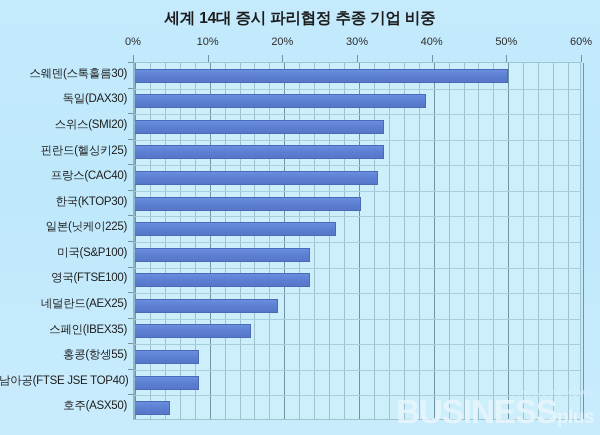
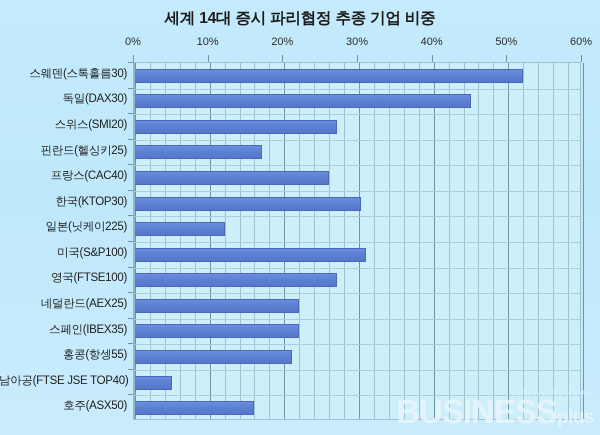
스웨덴(스톡홀름30): 50% -> 52%
독일(DAX30): 39% -> 45%
스위스(SMI20): 33% -> 27%
핀란드(헬싱키25): 33% -> 17%
프랑스(CAC40): 32% -> 26%
일본(닛케이225): 27% -> 12%
미국(S&P100): 23% -> 31%
영국(FTSE100): 23% -> 27%
네덜란드(AEX25): 19% -> 22%
스페인(IBEX35): 16% -> 22%
홍콩(항셍55): 9% -> 21%
남아공(FTSE JSE TOP40): 9% -> 5%
호주(ASX50): 5% -> 16%
